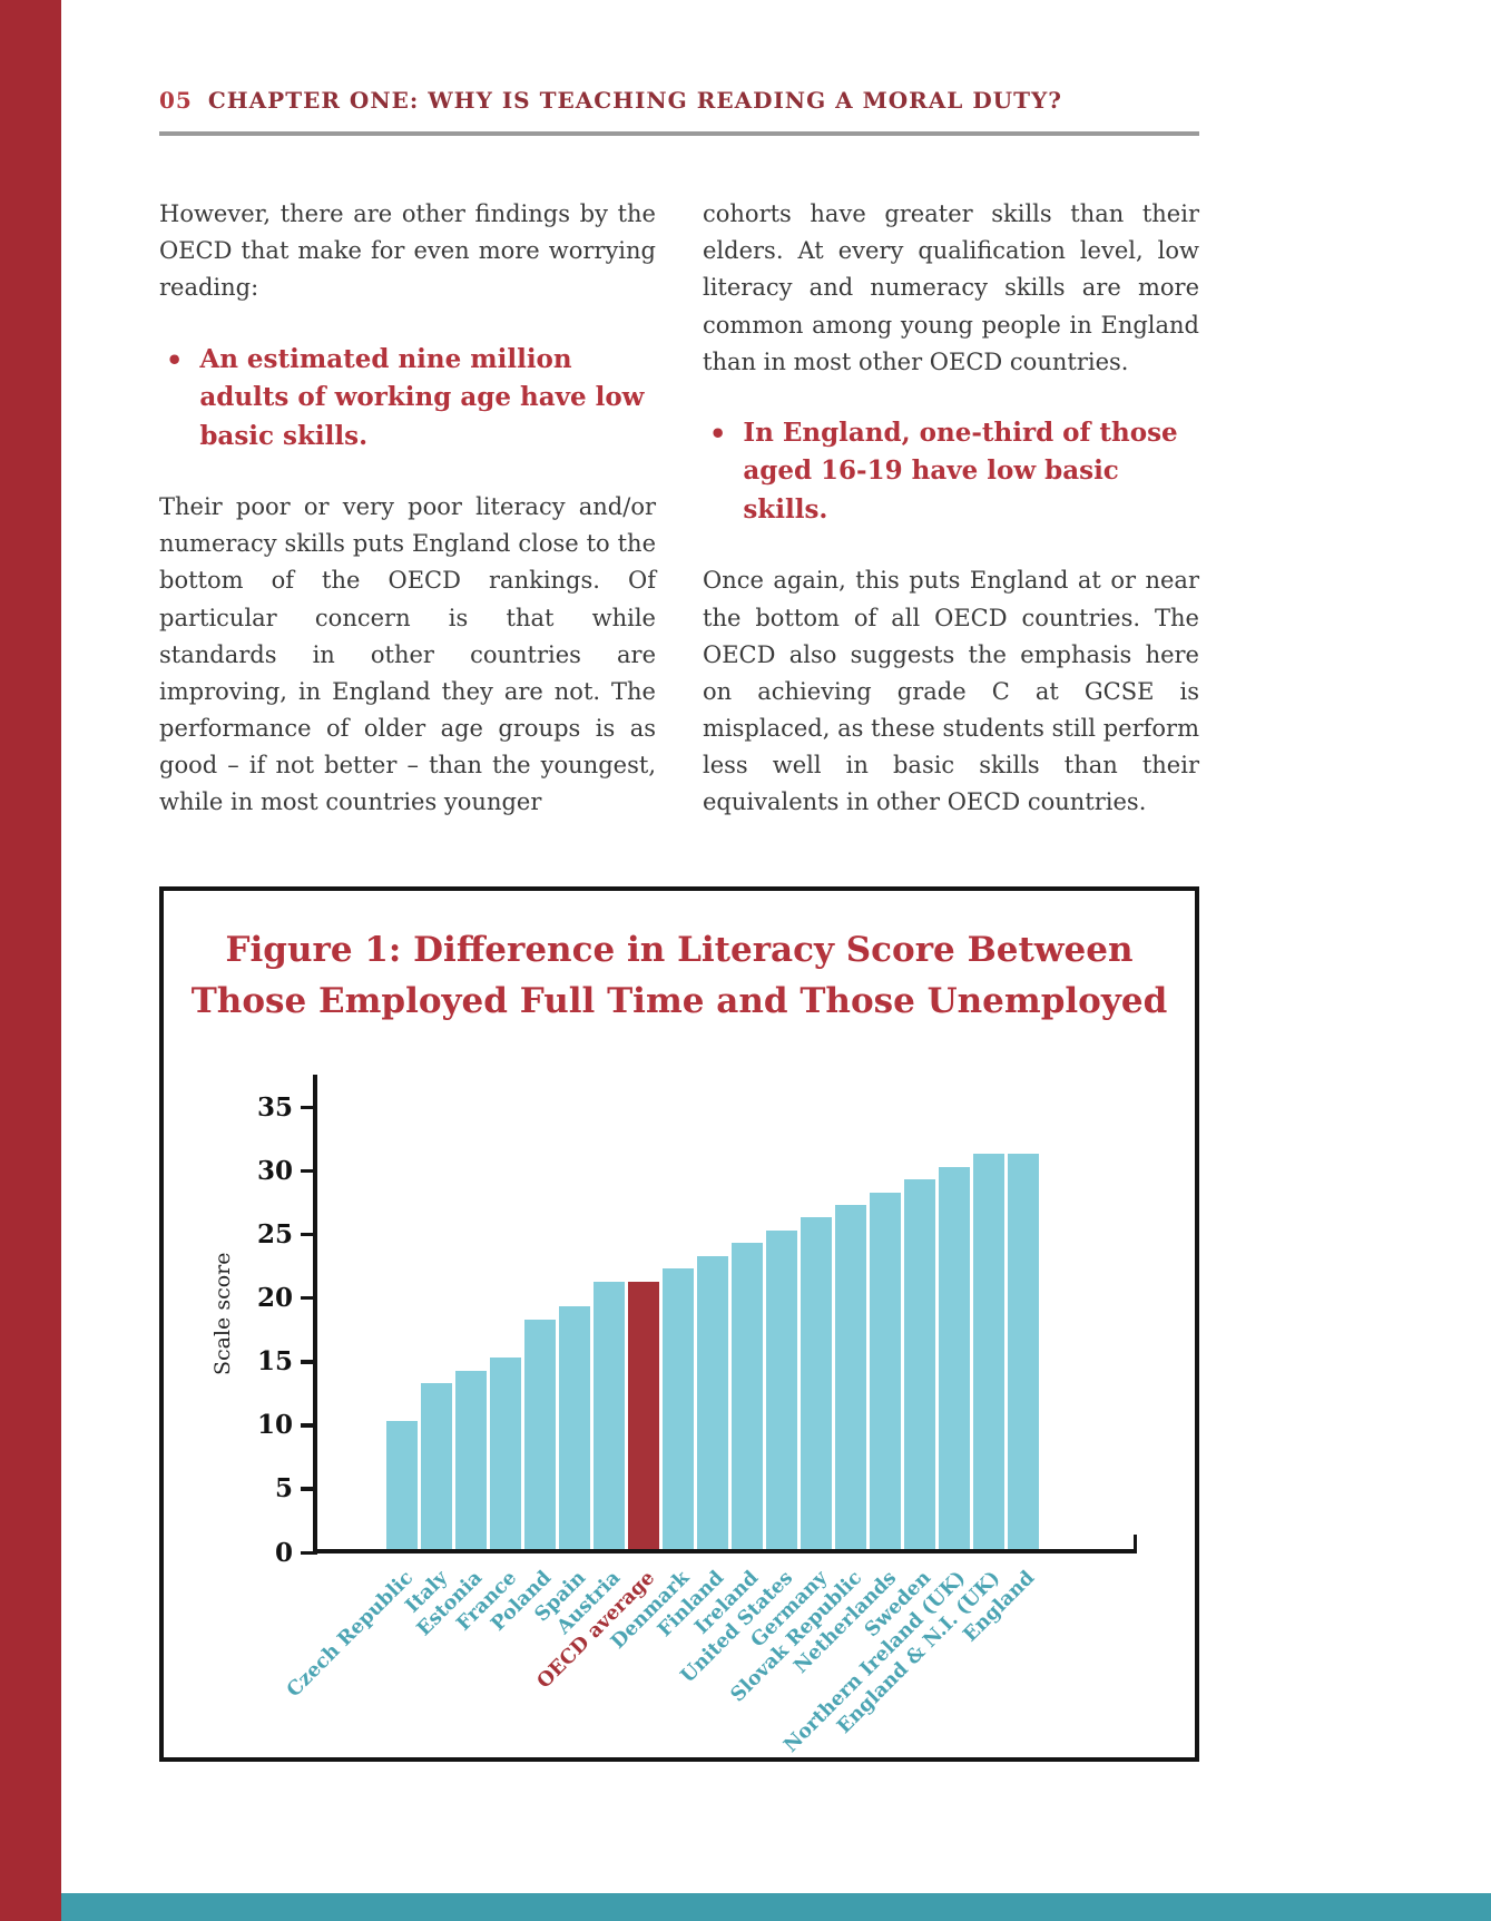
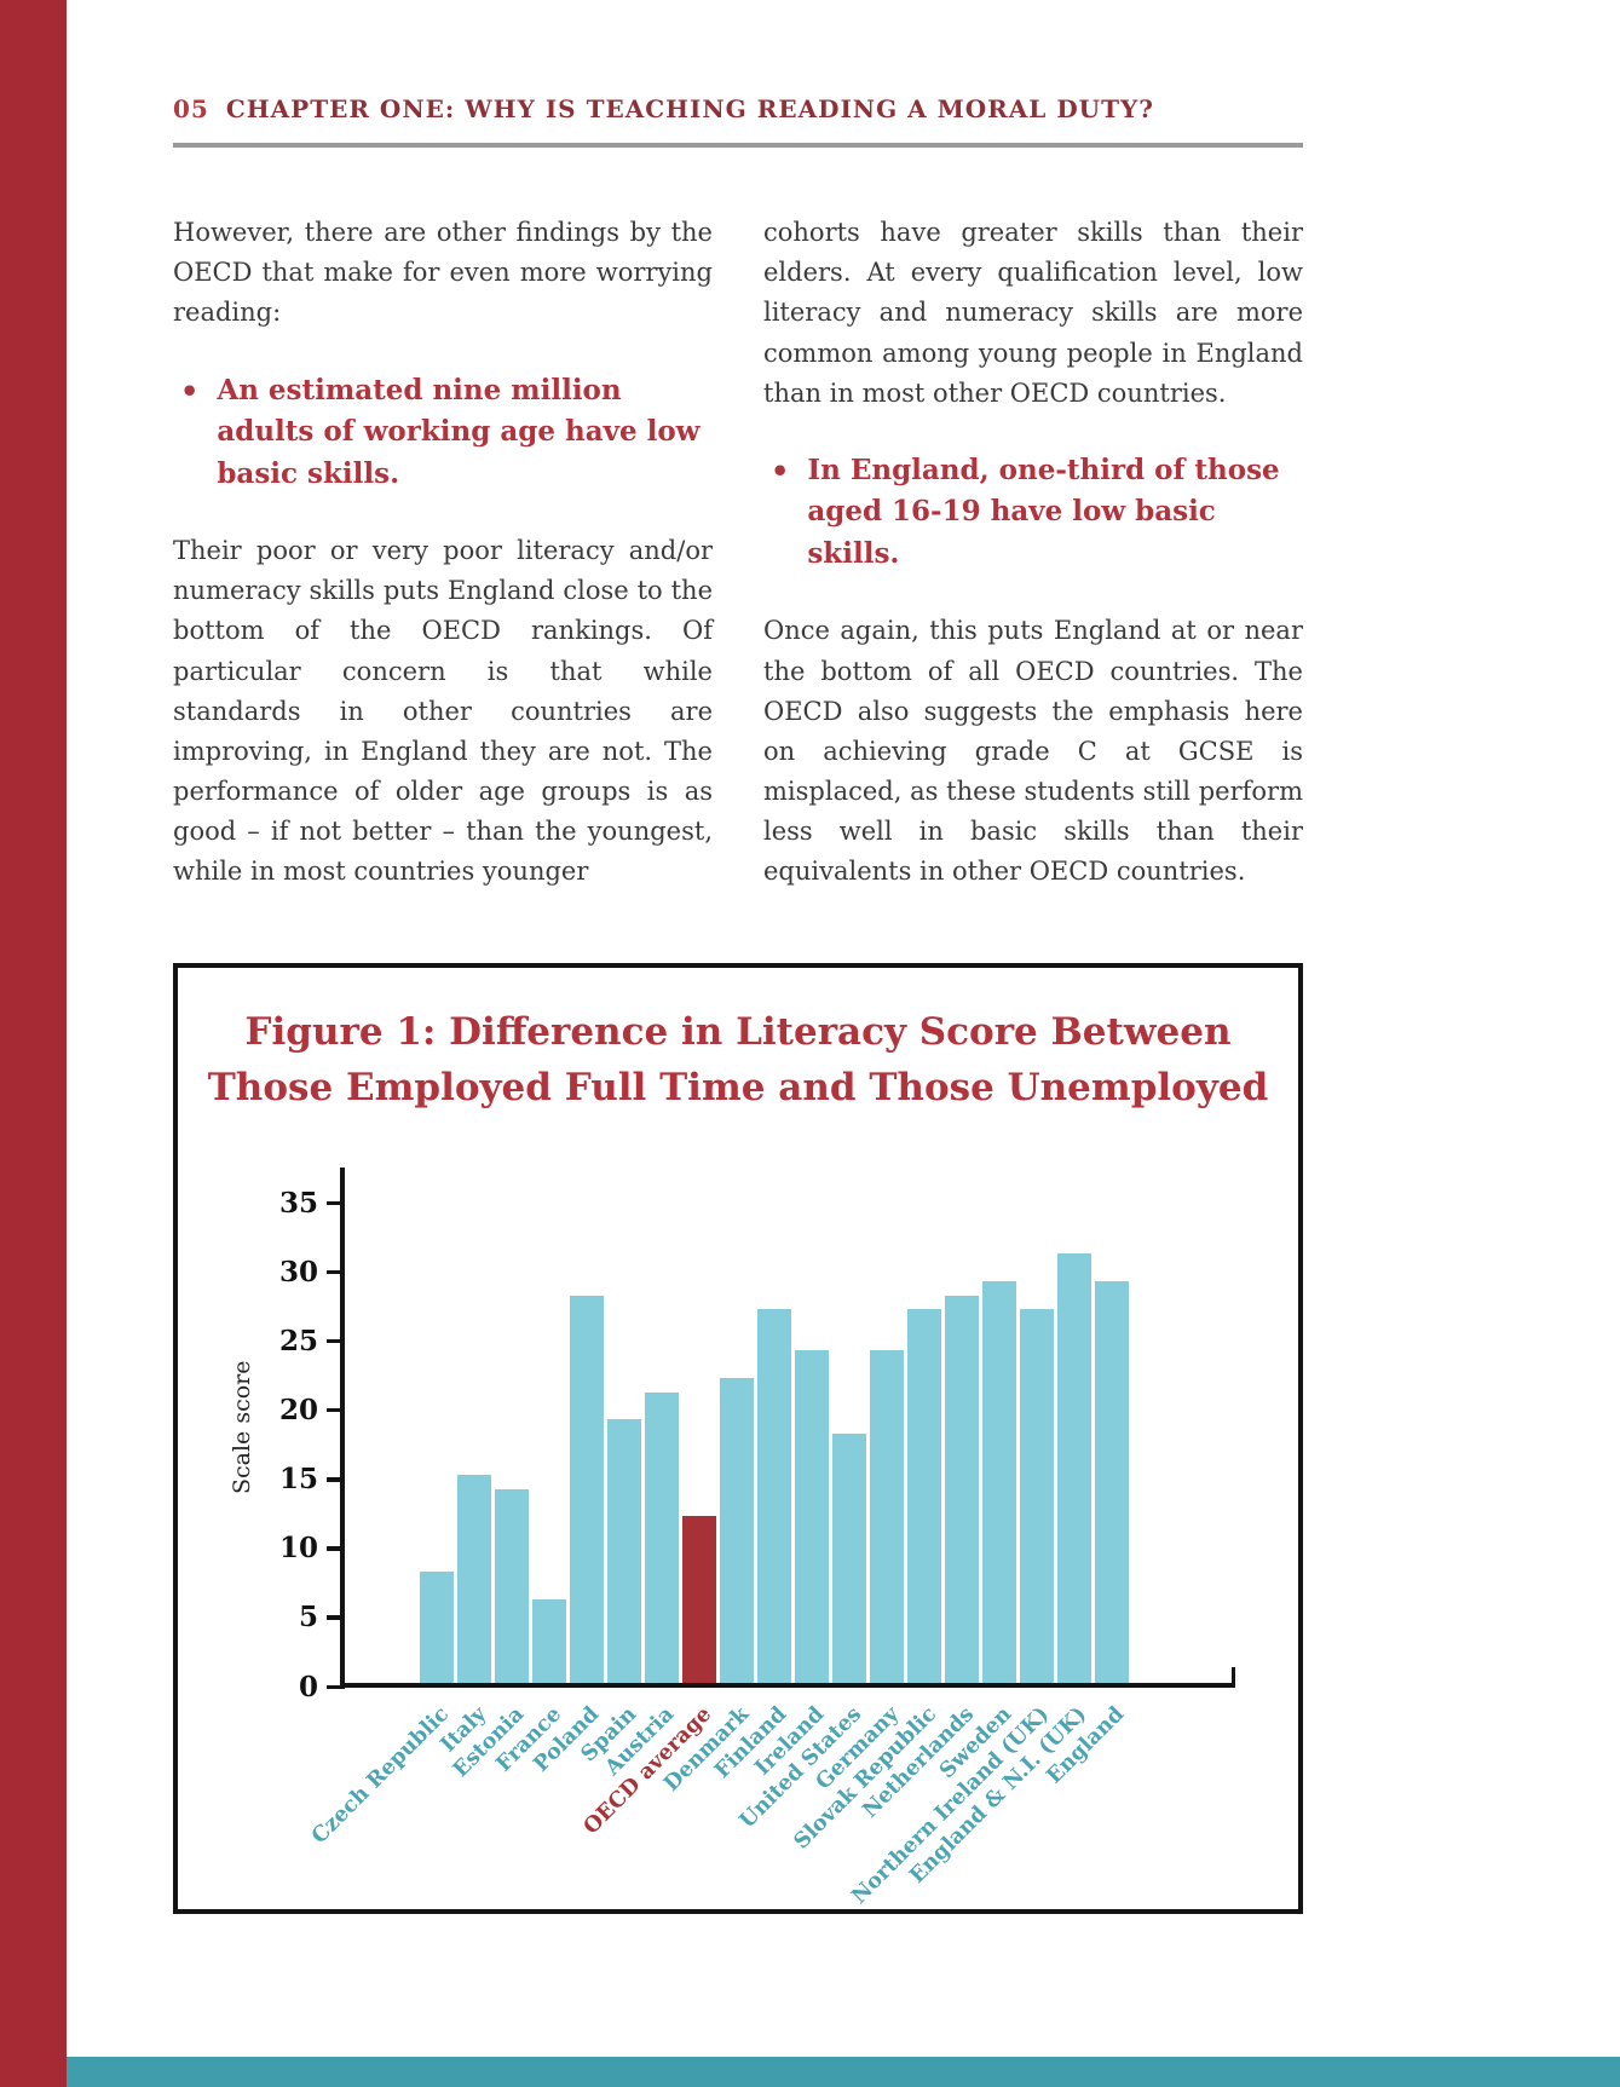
Czech Republic: 10 -> 8
Italy: 13 -> 15
France: 15 -> 6
Poland: 18 -> 28
OECD average: 21 -> 12
Finland: 23 -> 27
United States: 25 -> 18
Germany: 26 -> 24
Northern Ireland (UK): 30 -> 27
England: 31 -> 29
